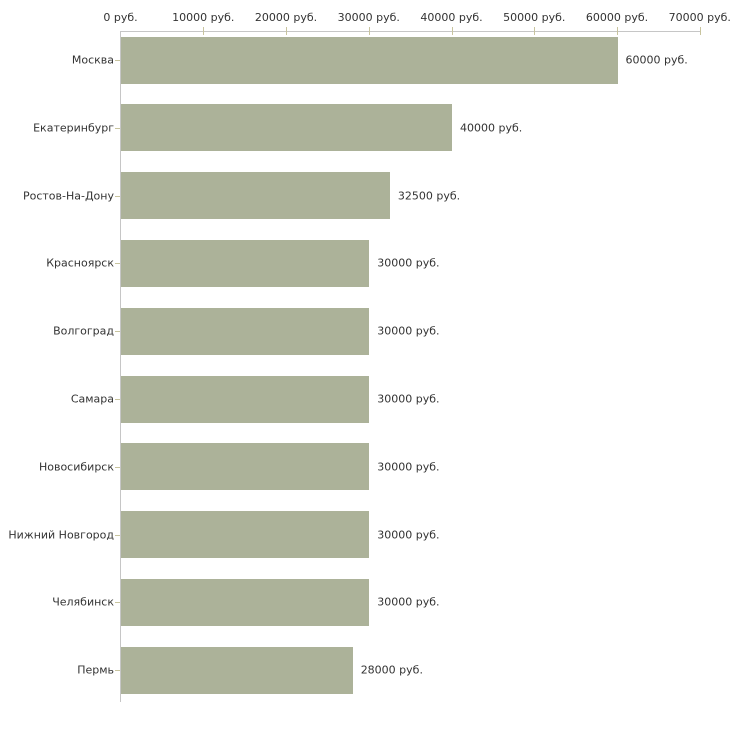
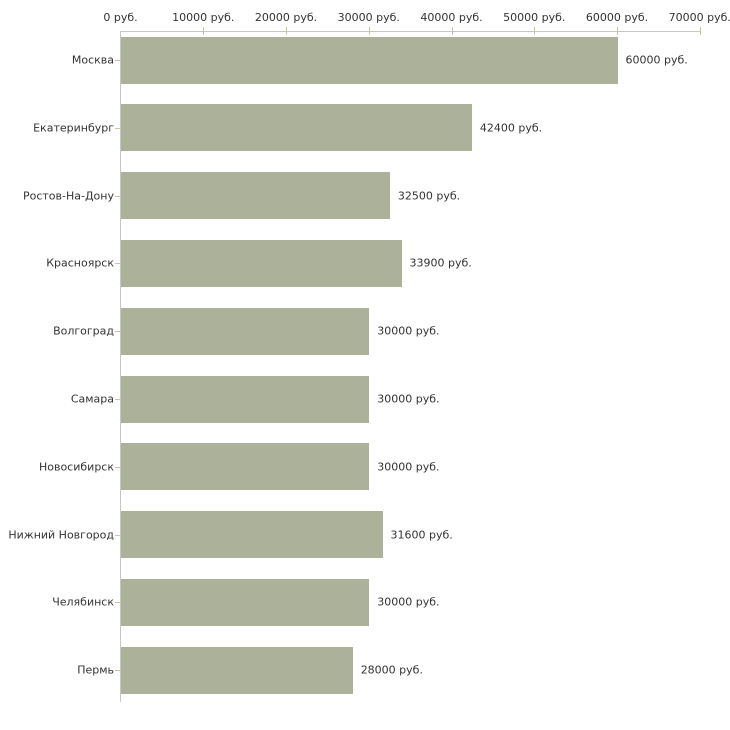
Екатеринбург: 40000 -> 42400
Красноярск: 30000 -> 33900
Нижний Новгород: 30000 -> 31600
